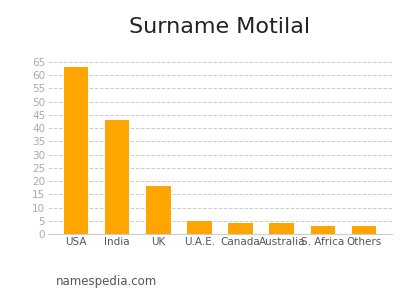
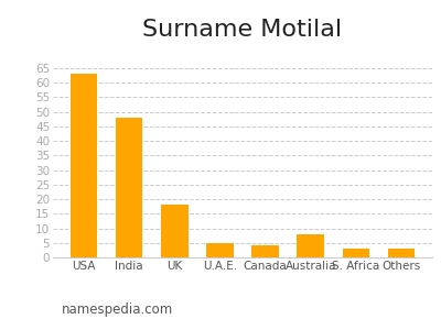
India: 43 -> 48
Australia: 4 -> 8
